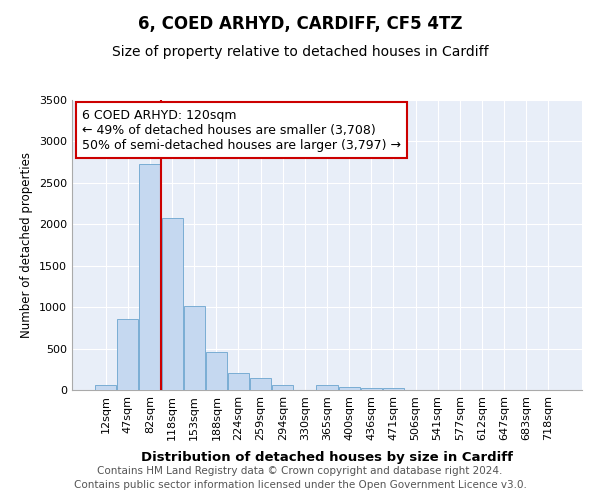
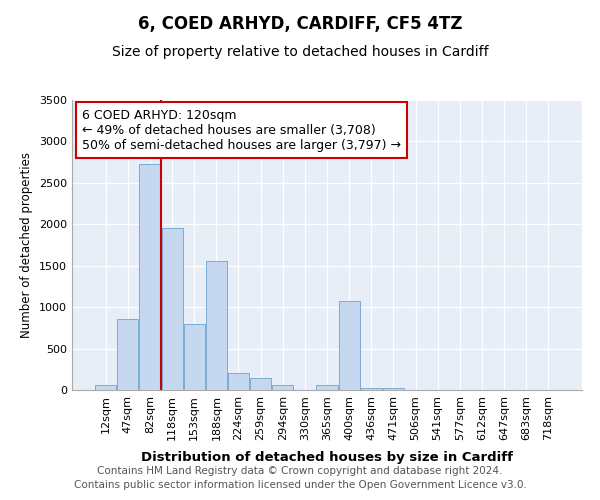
118sqm: 2080 -> 1960
153sqm: 1010 -> 800
188sqm: 460 -> 1560
400sqm: 40 -> 1080
